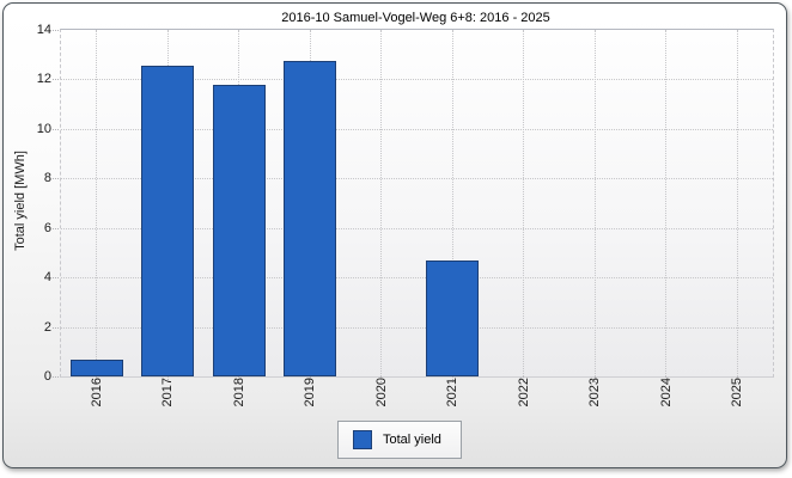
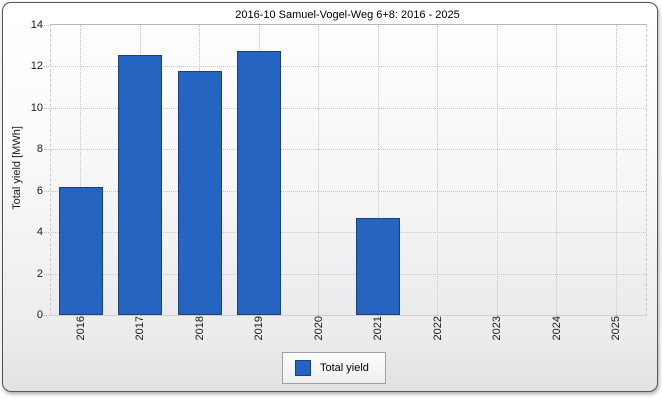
2016: 0.7 -> 6.2
